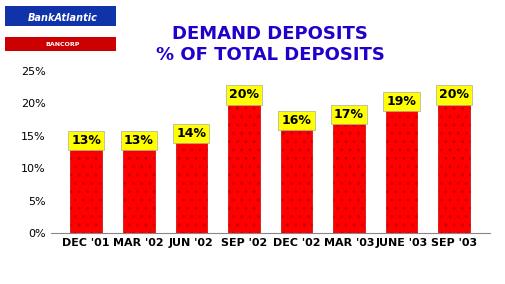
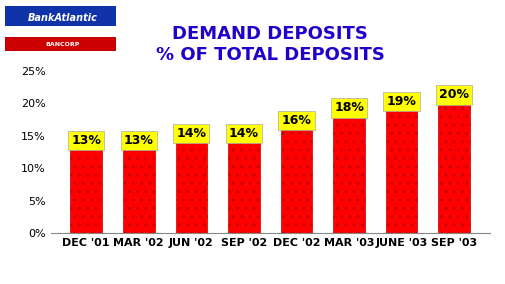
SEP '02: 20% -> 14%
MAR '03: 17% -> 18%
